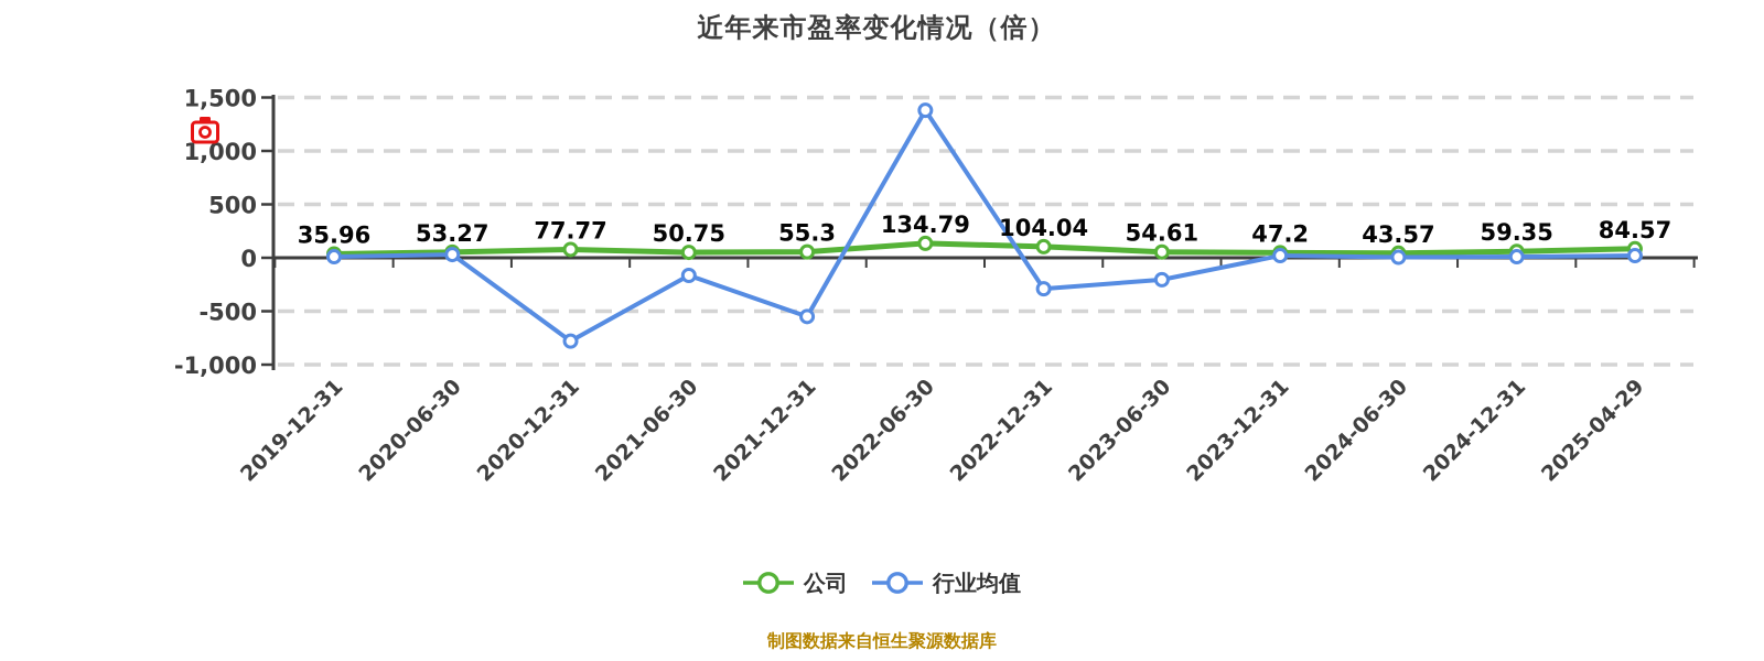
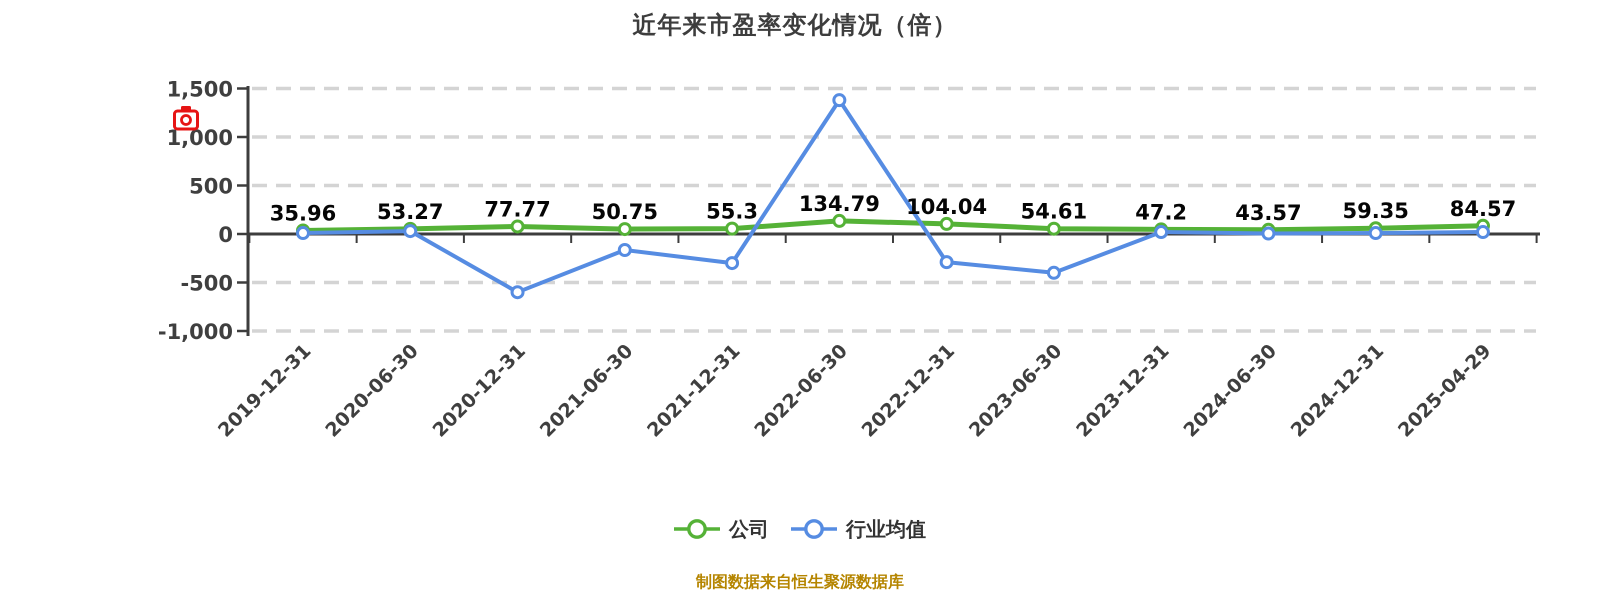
行业均值/2020-12-31: -800 -> -600
行业均值/2021-12-31: -600 -> -300
行业均值/2023-06-30: -200 -> -400
